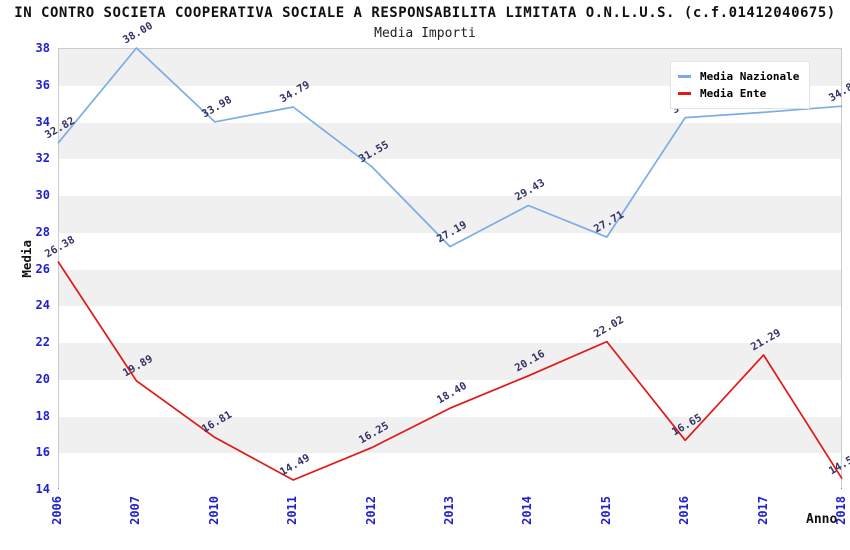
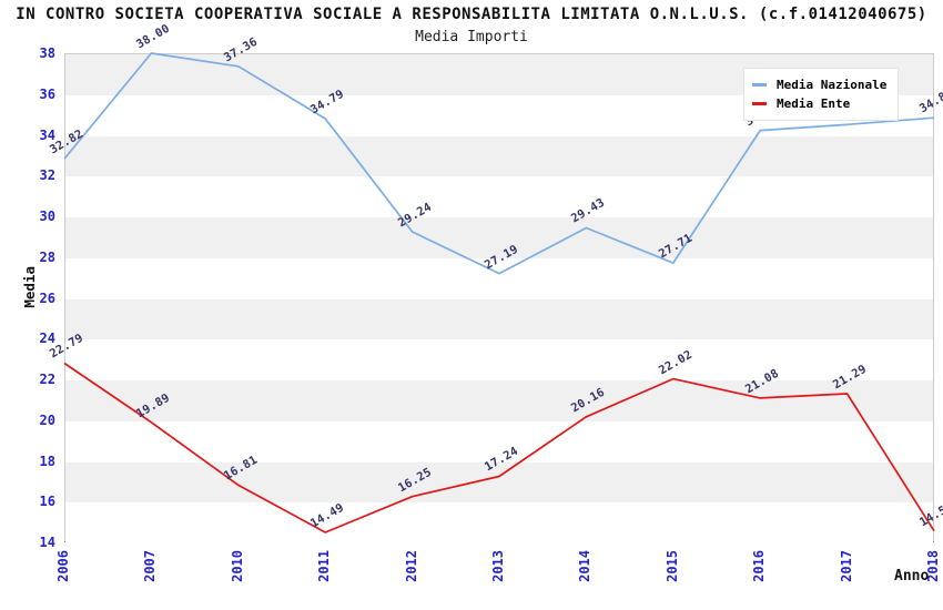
Media Ente/2006: 26.38 -> 22.79
Media Nazionale/2010: 33.98 -> 37.36
Media Nazionale/2012: 31.55 -> 29.24
Media Ente/2013: 18.40 -> 17.24
Media Ente/2016: 16.65 -> 21.08
